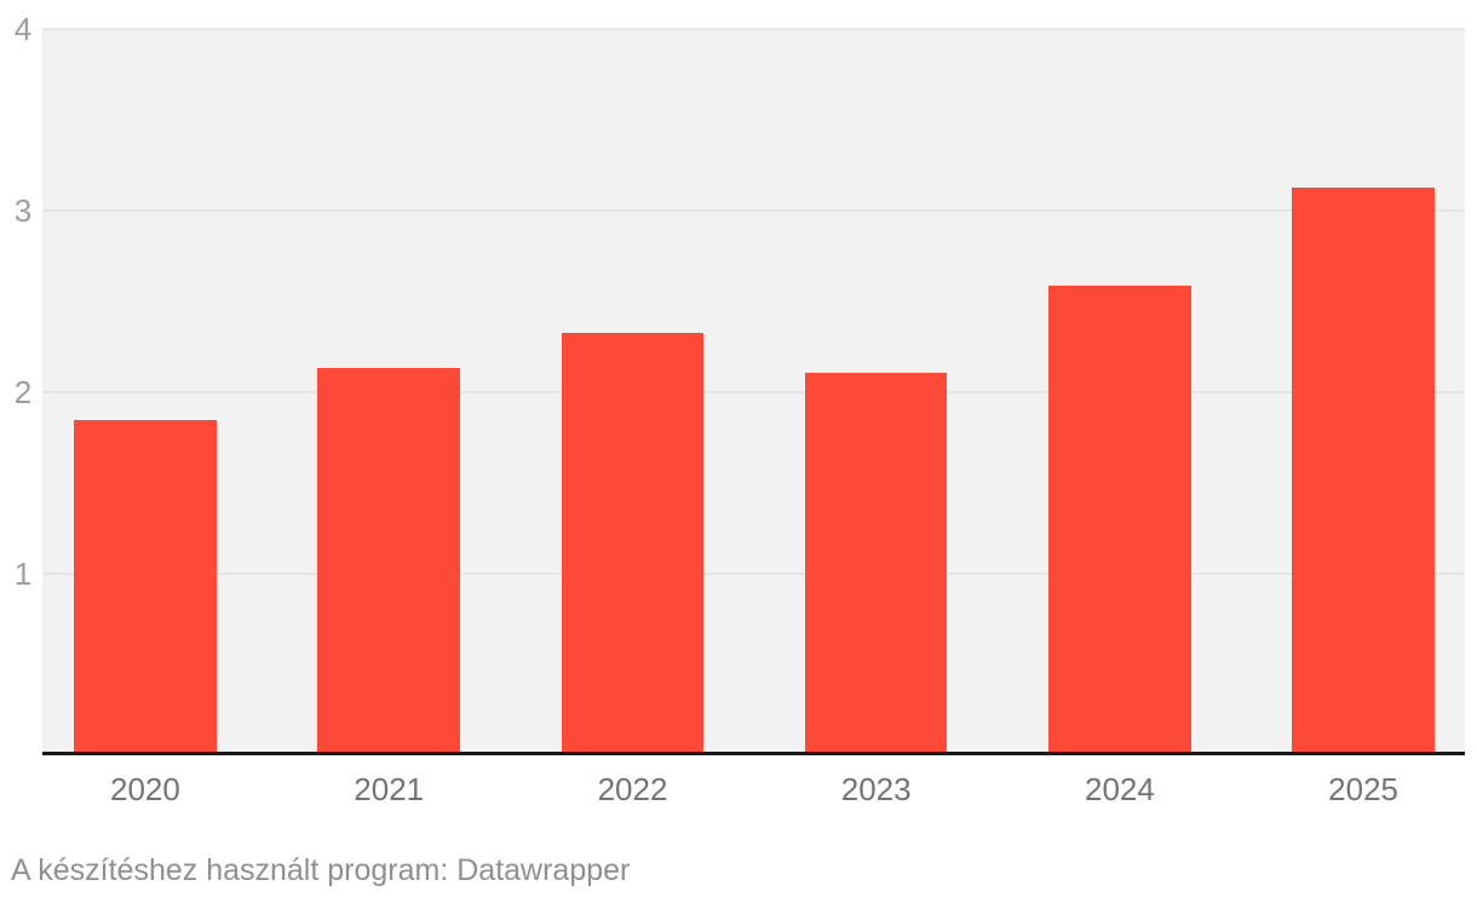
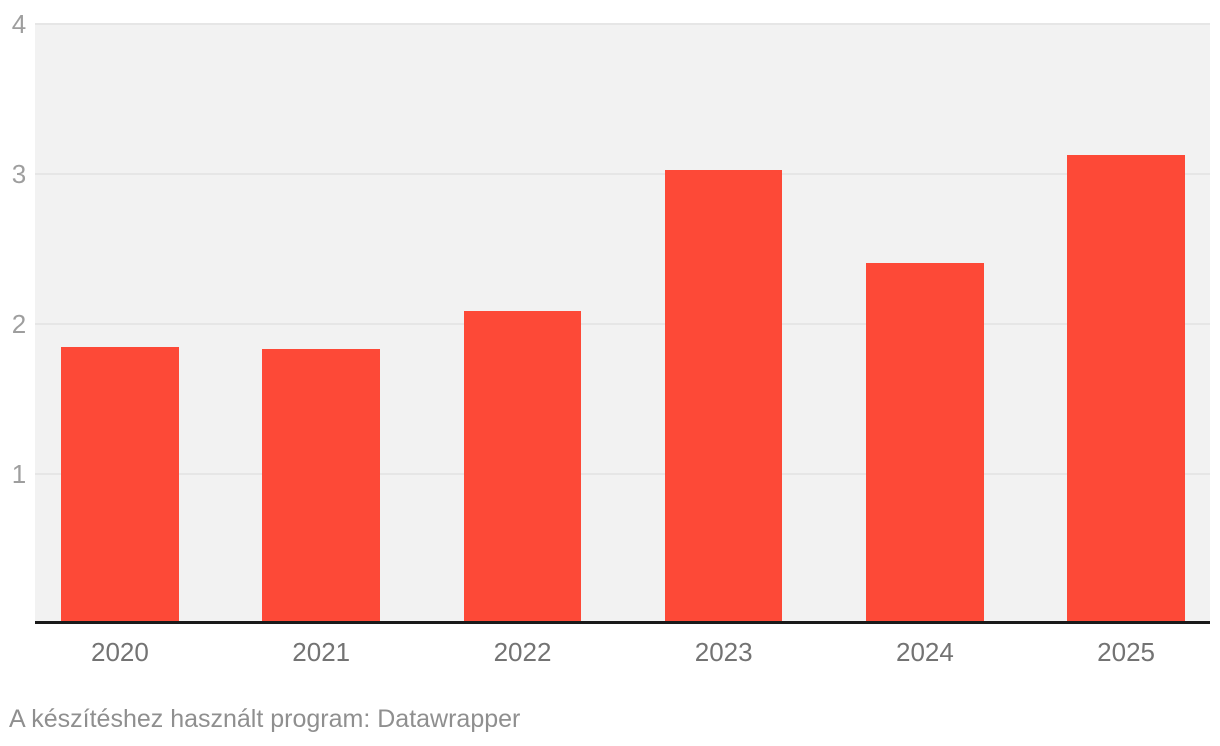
2021: 2.13 -> 1.83
2022: 2.32 -> 2.08
2023: 2.10 -> 3.02
2024: 2.58 -> 2.40
